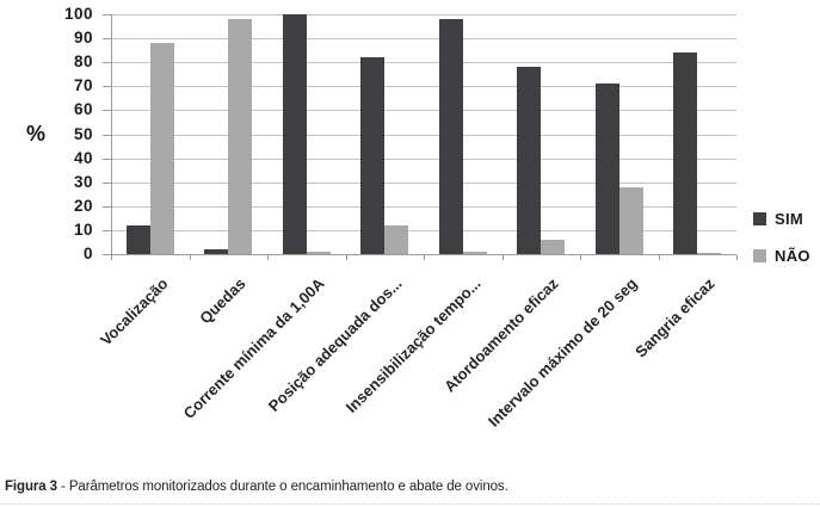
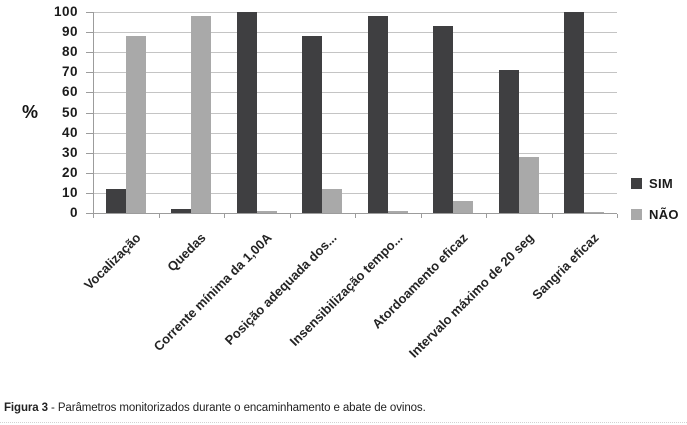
SIM/Posição adequada dos...: 82 -> 88
SIM/Atordoamento eficaz: 78 -> 93
SIM/Sangria eficaz: 84 -> 100
